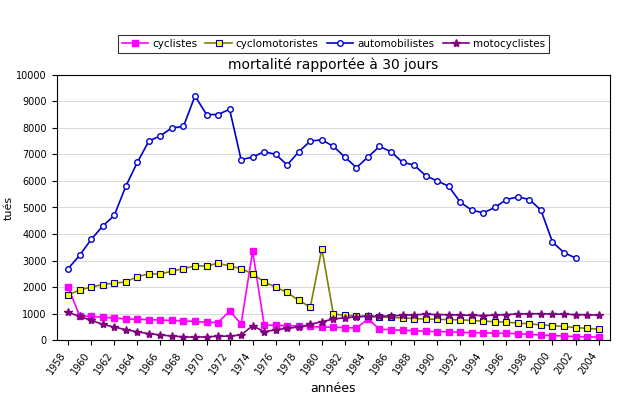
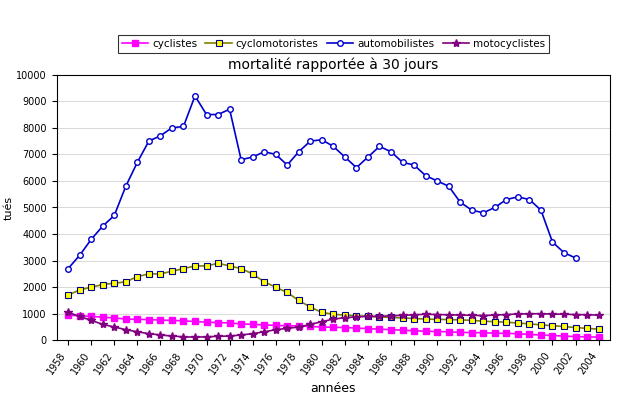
cyclistes/1958: 2000 -> 950
cyclistes/1972: 1100 -> 650
cyclistes/1974: 3350 -> 600
motocyclistes/1974: 550 -> 250
cyclomotoristes/1980: 3450 -> 1050
cyclistes/1984: 800 -> 440
